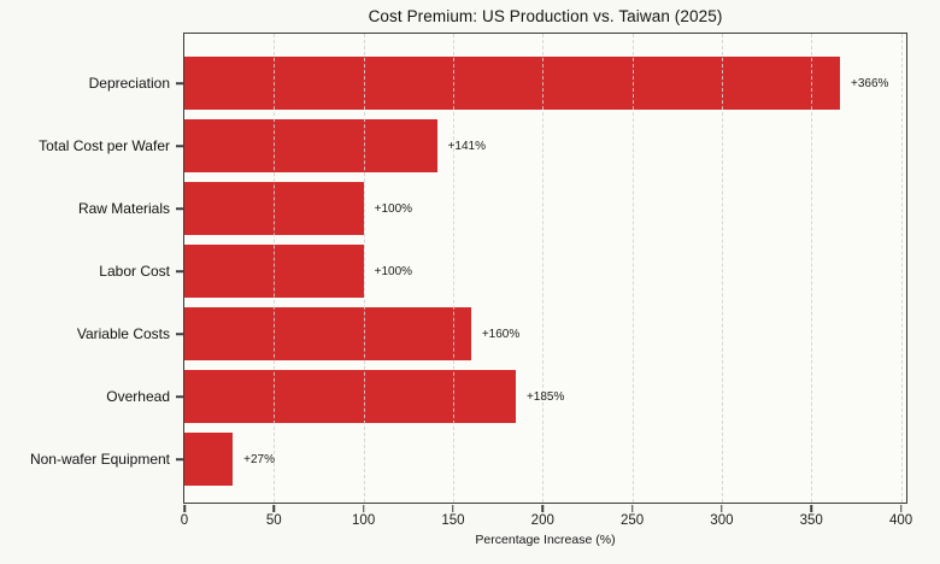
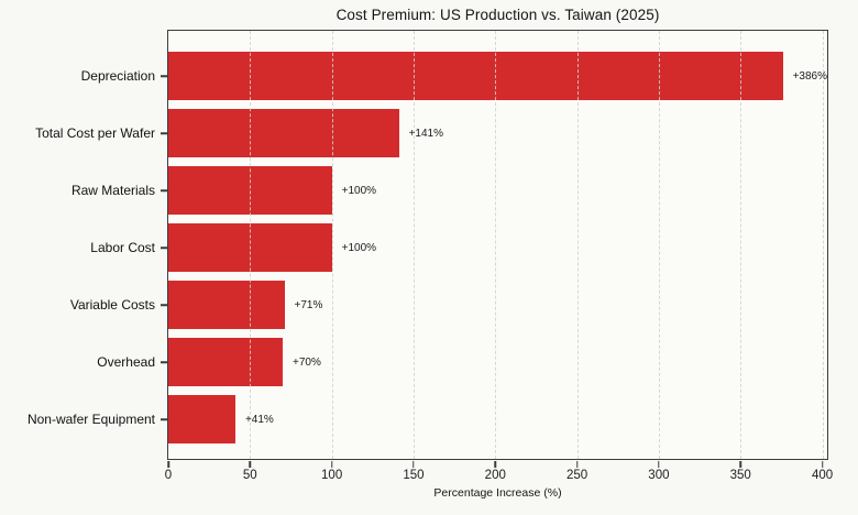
Depreciation: +366% -> +386%
Variable Costs: +160% -> +71%
Overhead: +185% -> +70%
Non-wafer Equipment: +27% -> +41%
